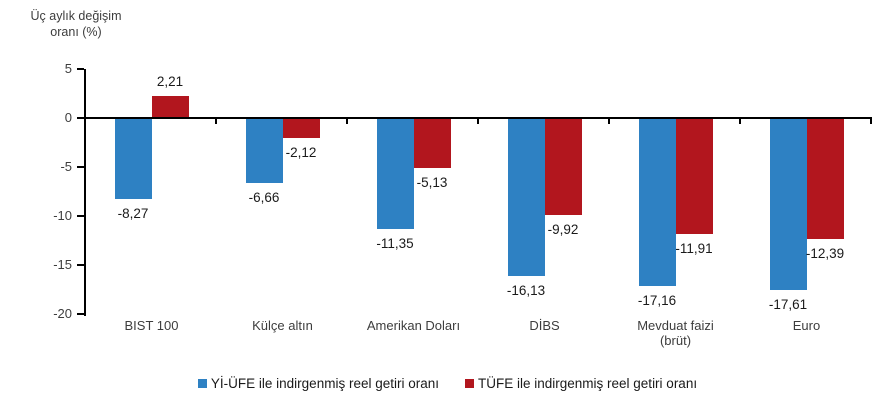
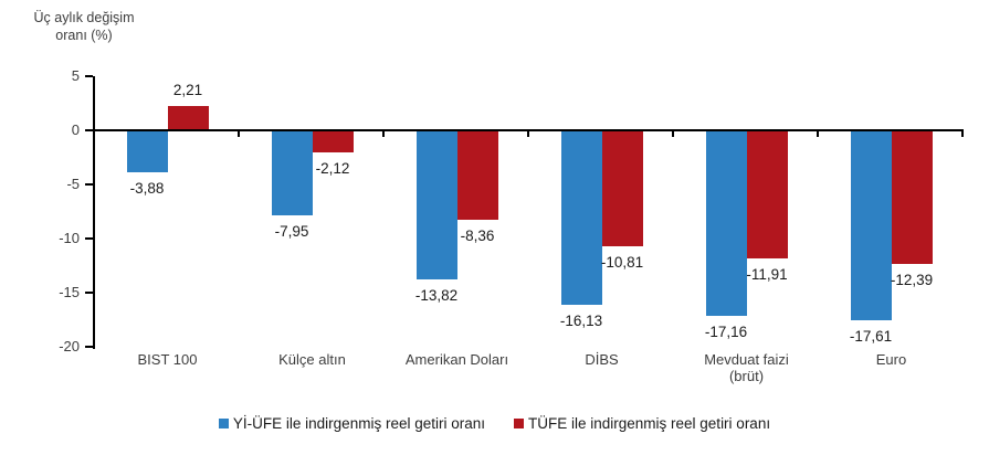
Yİ-ÜFE ile indirgenmiş reel getiri oranı/BIST 100: -8,27 -> -3,88
Yİ-ÜFE ile indirgenmiş reel getiri oranı/Külçe altın: -6,66 -> -7,95
Yİ-ÜFE ile indirgenmiş reel getiri oranı/Amerikan Doları: -11,35 -> -13,82
TÜFE ile indirgenmiş reel getiri oranı/Amerikan Doları: -5,13 -> -8,36
TÜFE ile indirgenmiş reel getiri oranı/DİBS: -9,92 -> -10,81
